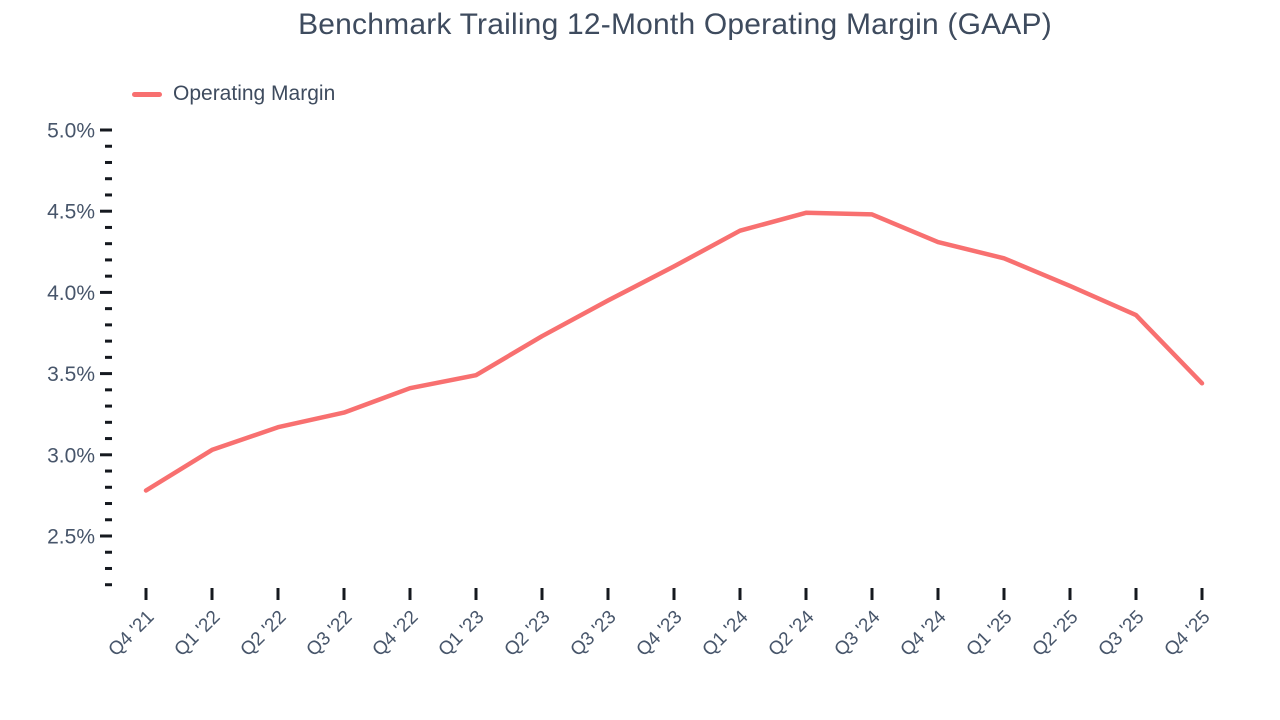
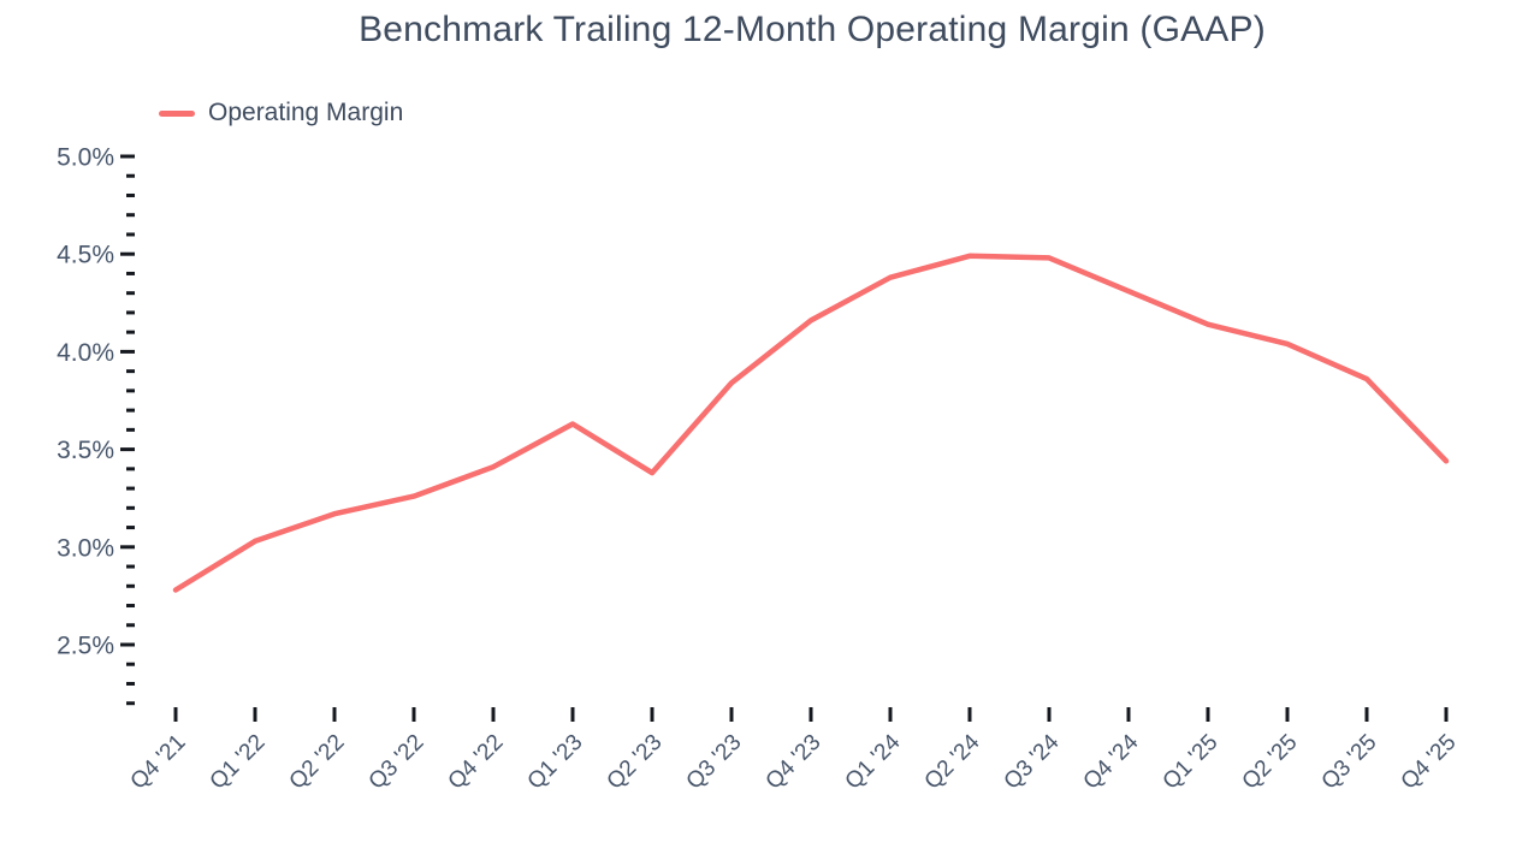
Q1 '23: 3.49% -> 3.63%
Q2 '23: 3.73% -> 3.38%
Q3 '23: 3.95% -> 3.84%
Q1 '25: 4.21% -> 4.14%
